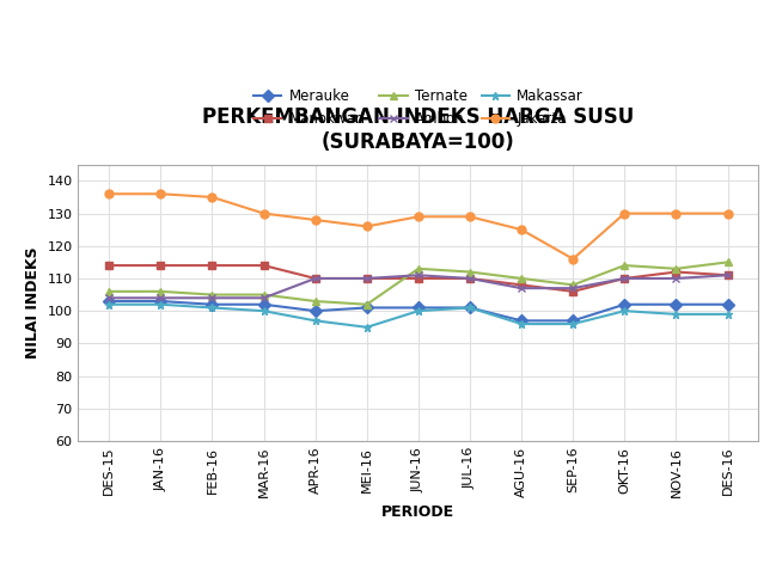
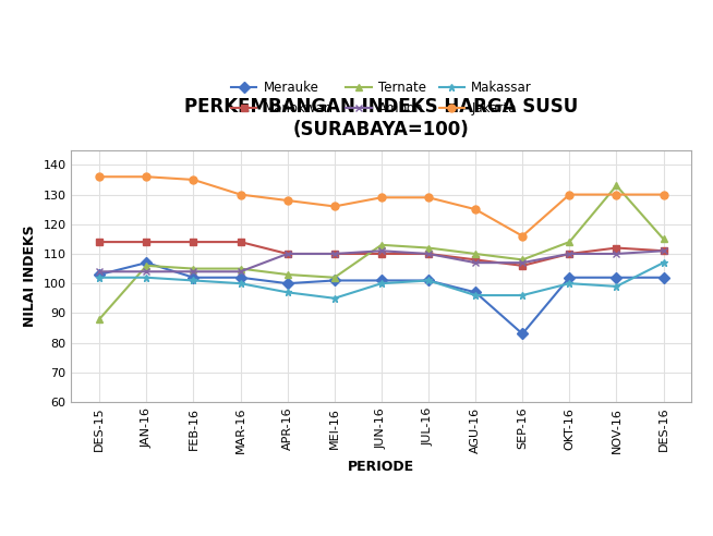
Ternate/DES-15: 106 -> 88
Merauke/JAN-16: 103 -> 107
Merauke/SEP-16: 97 -> 83
Ternate/NOV-16: 113 -> 133
Makassar/DES-16: 99 -> 107
